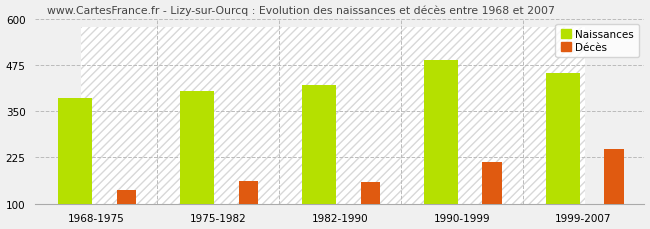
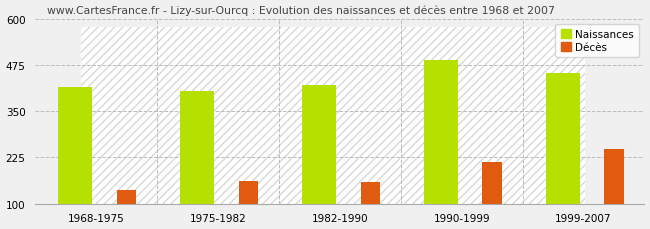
Naissances/1968-1975: 385 -> 415
